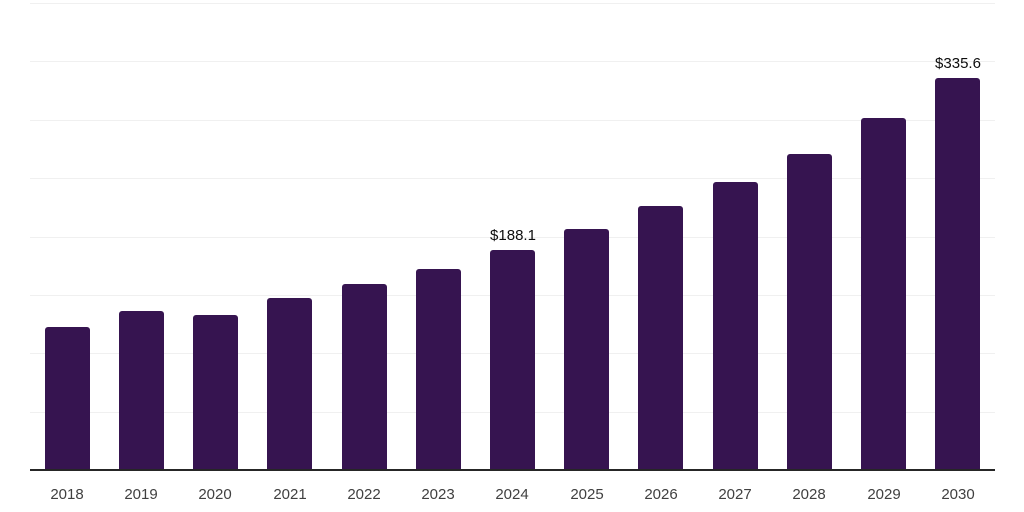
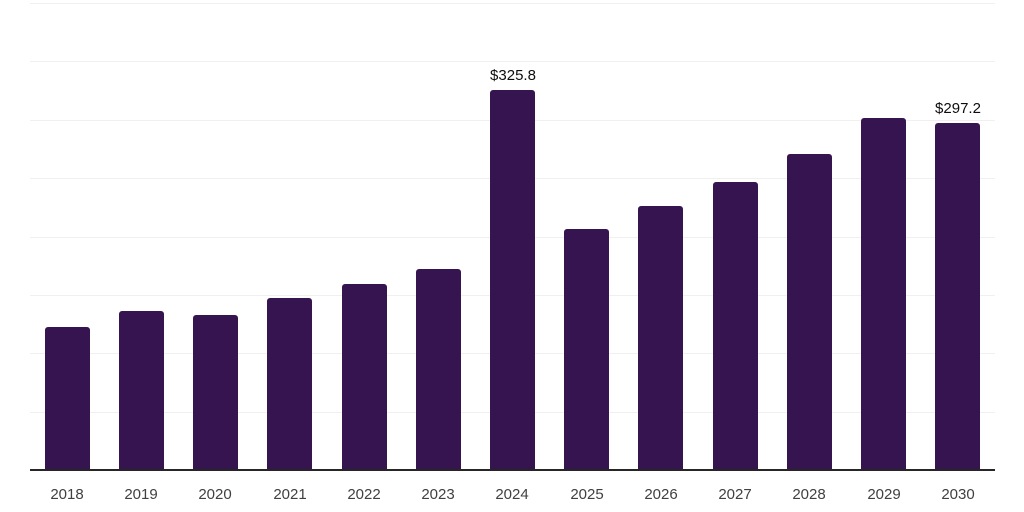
2024: $188.1 -> $325.8
2030: $335.6 -> $297.2
